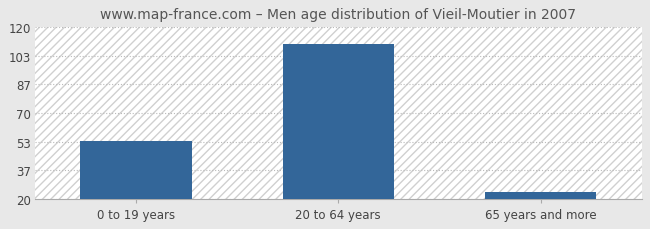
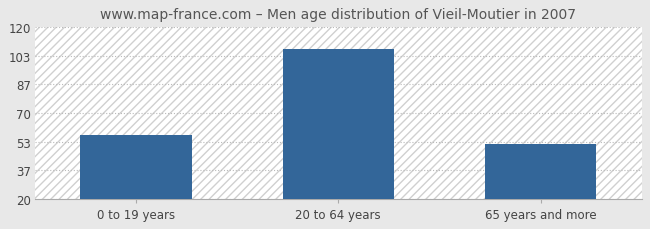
0 to 19 years: 54 -> 57
20 to 64 years: 110 -> 107
65 years and more: 24 -> 52
